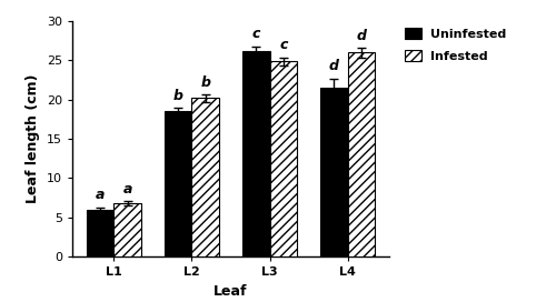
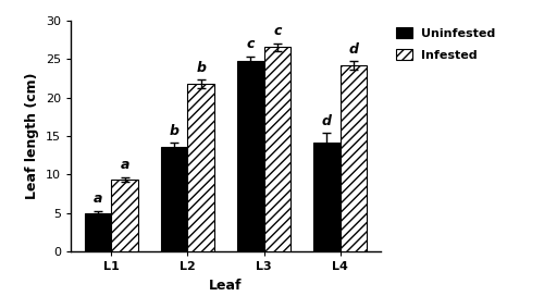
Uninfested/L1: 6.0 -> 5.0
Infested/L1: 6.8 -> 9.4
Uninfested/L2: 18.5 -> 13.6
Infested/L2: 20.2 -> 21.8
Uninfested/L3: 26.2 -> 24.8
Infested/L3: 24.9 -> 26.6
Uninfested/L4: 21.5 -> 14.2
Infested/L4: 26.0 -> 24.2
